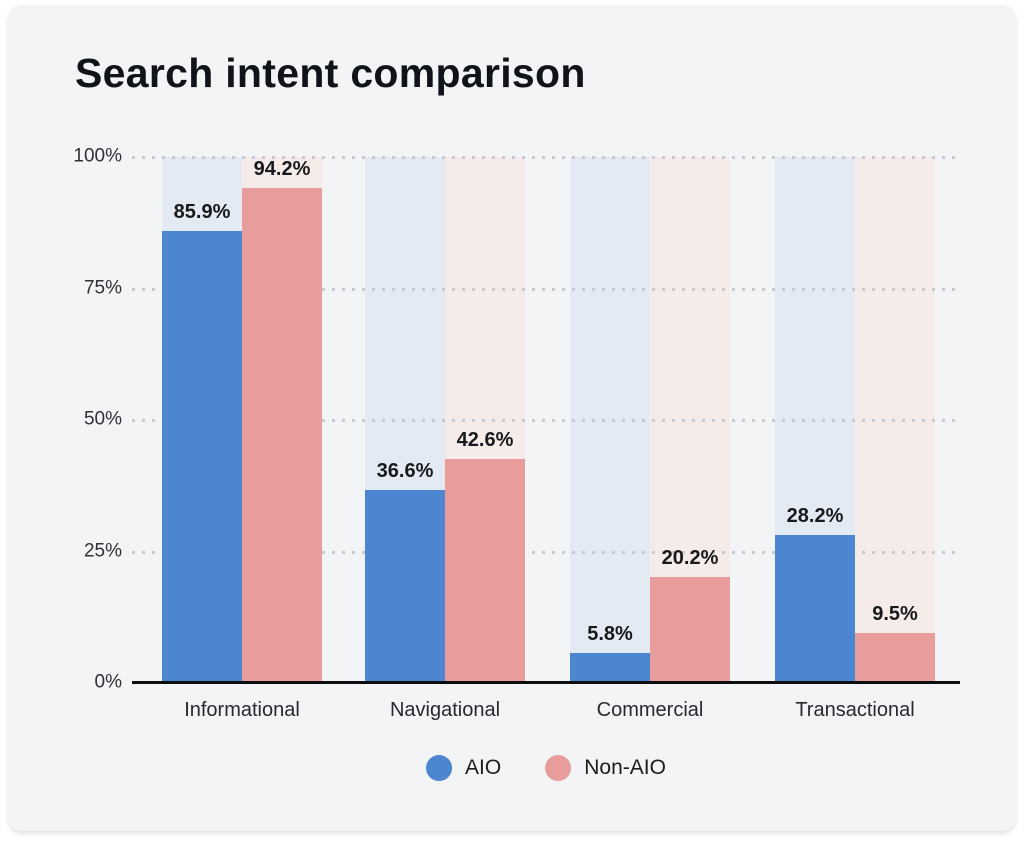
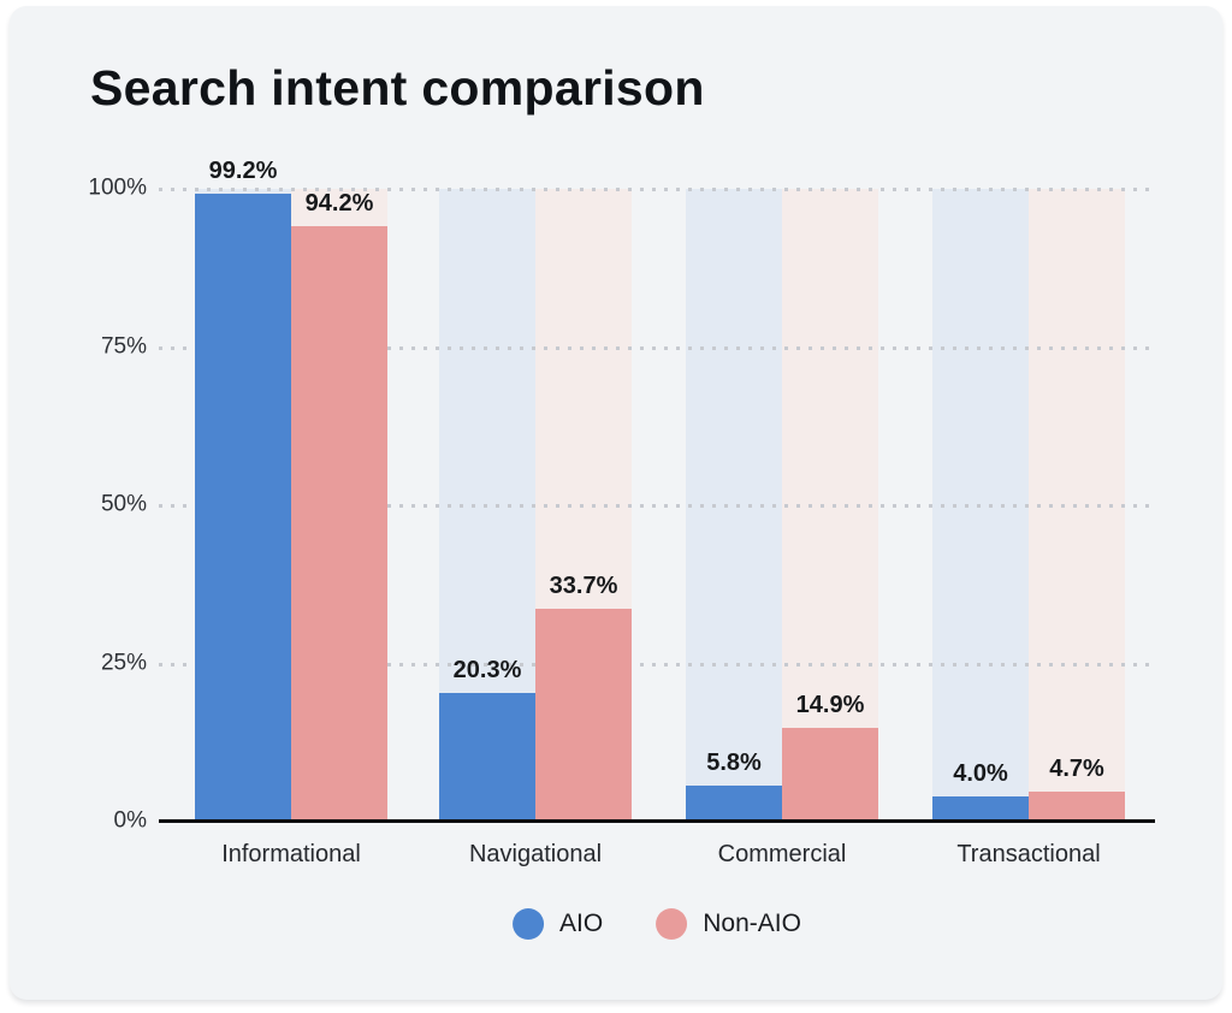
AIO/Informational: 85.9% -> 99.2%
AIO/Navigational: 36.6% -> 20.3%
Non-AIO/Navigational: 42.6% -> 33.7%
Non-AIO/Commercial: 20.2% -> 14.9%
AIO/Transactional: 28.2% -> 4.0%
Non-AIO/Transactional: 9.5% -> 4.7%
